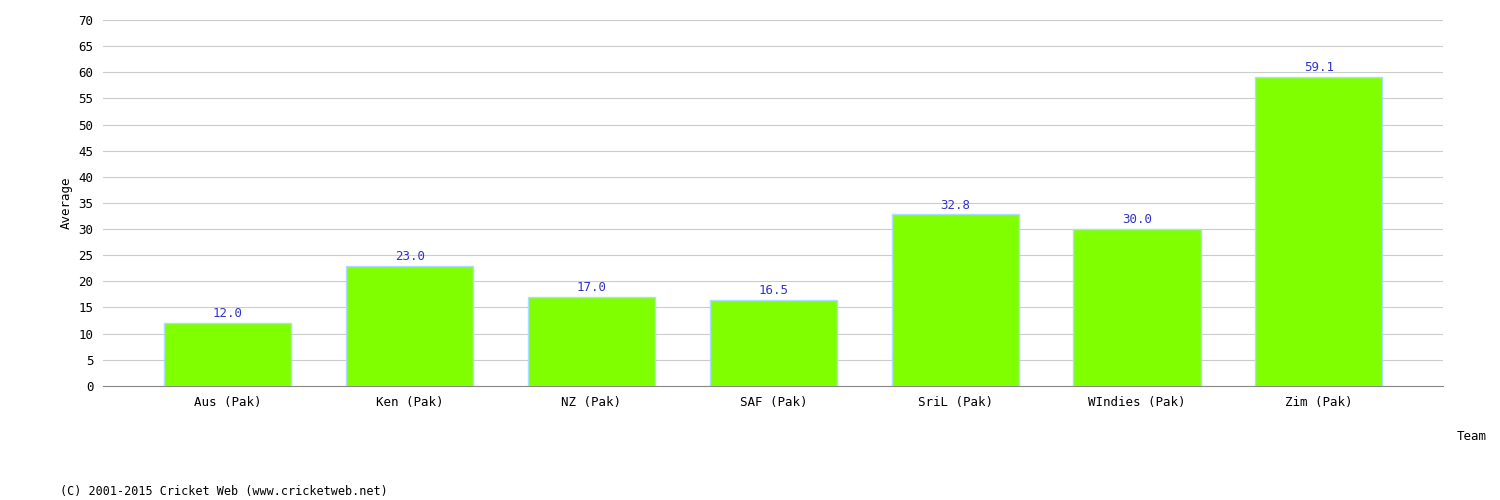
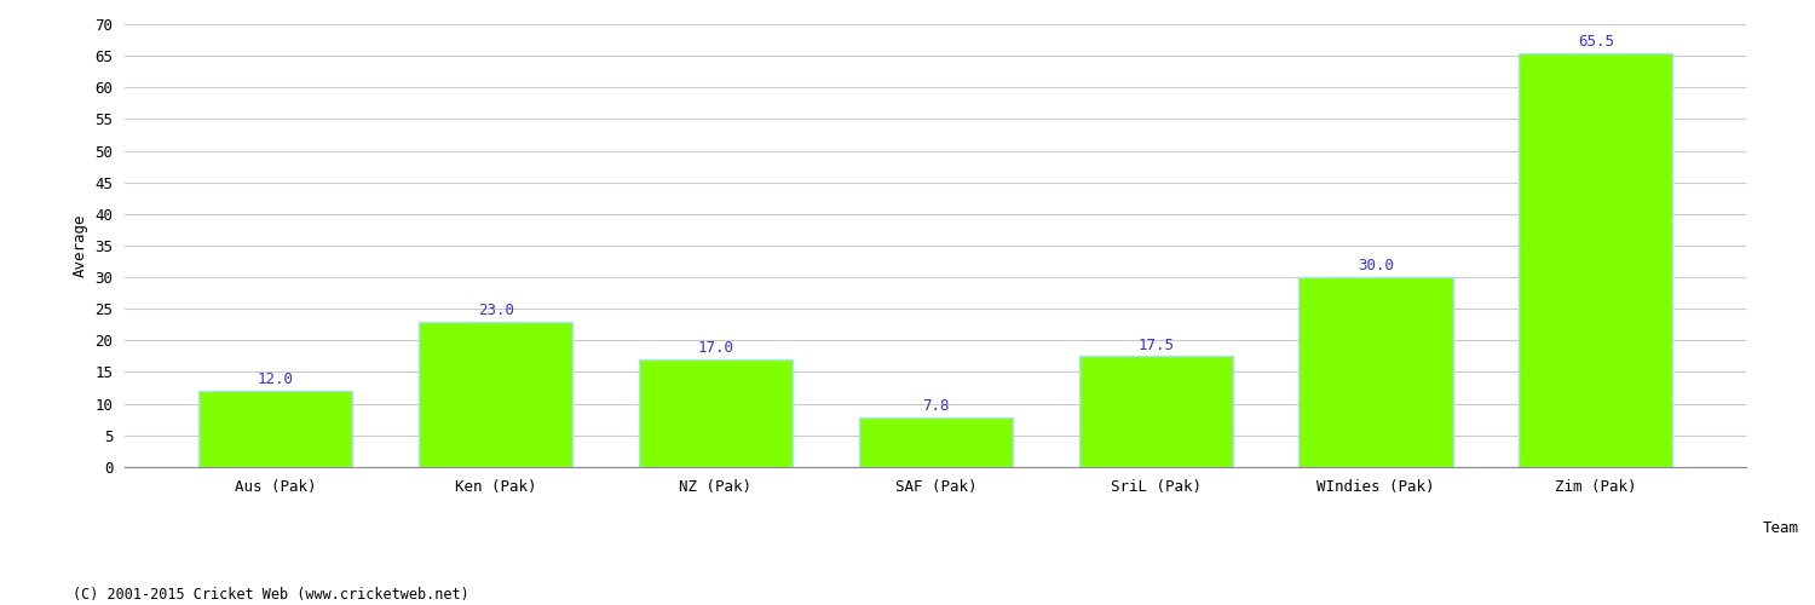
SAF (Pak): 16.5 -> 7.8
SriL (Pak): 32.8 -> 17.5
Zim (Pak): 59.1 -> 65.5
